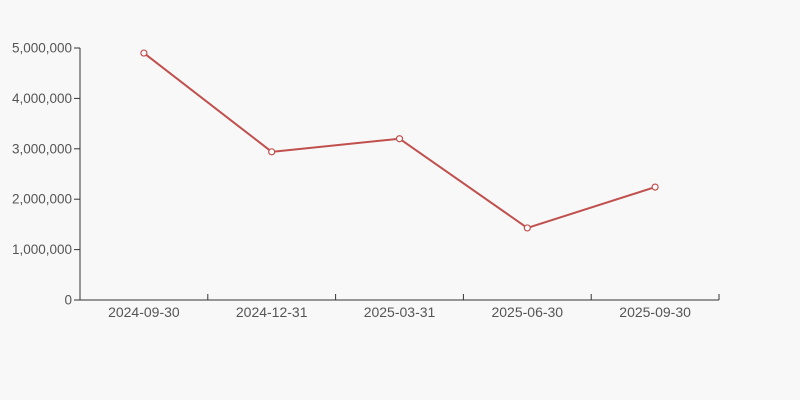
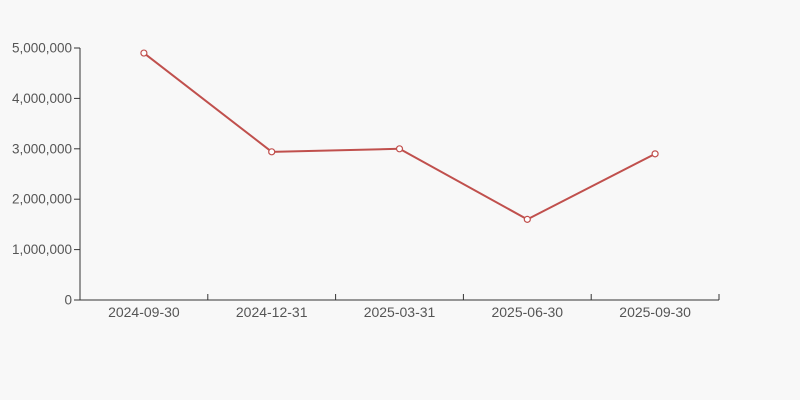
2025-03-31: 3200000 -> 3000000
2025-06-30: 1400000 -> 1600000
2025-09-30: 2200000 -> 2900000
